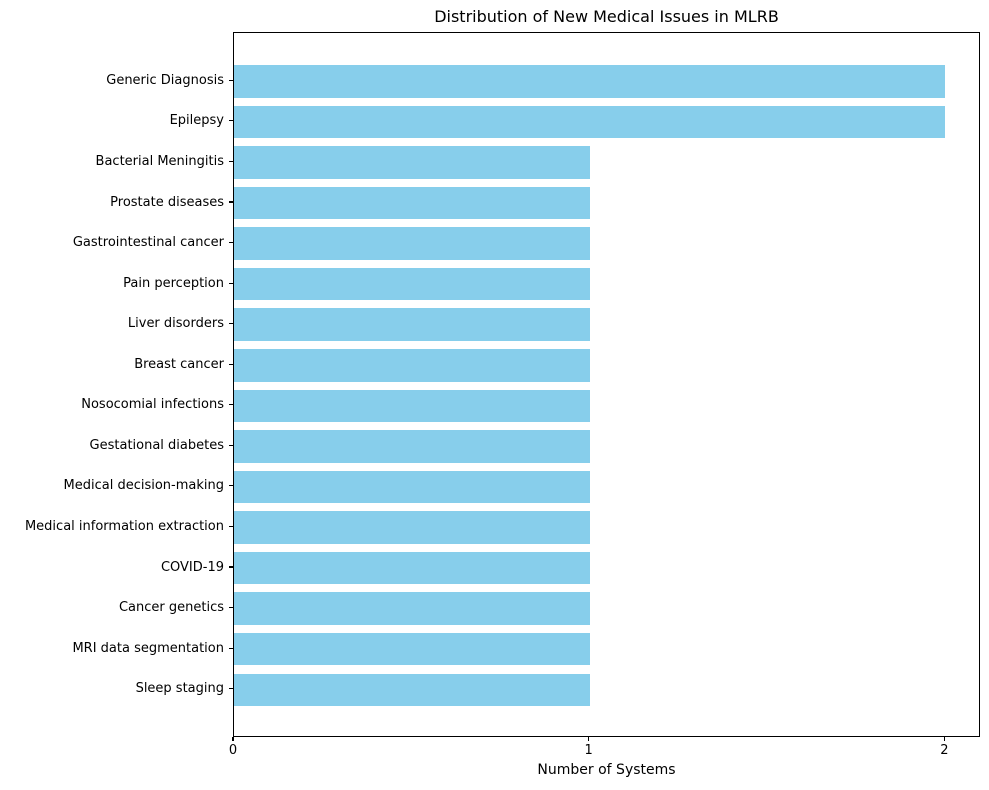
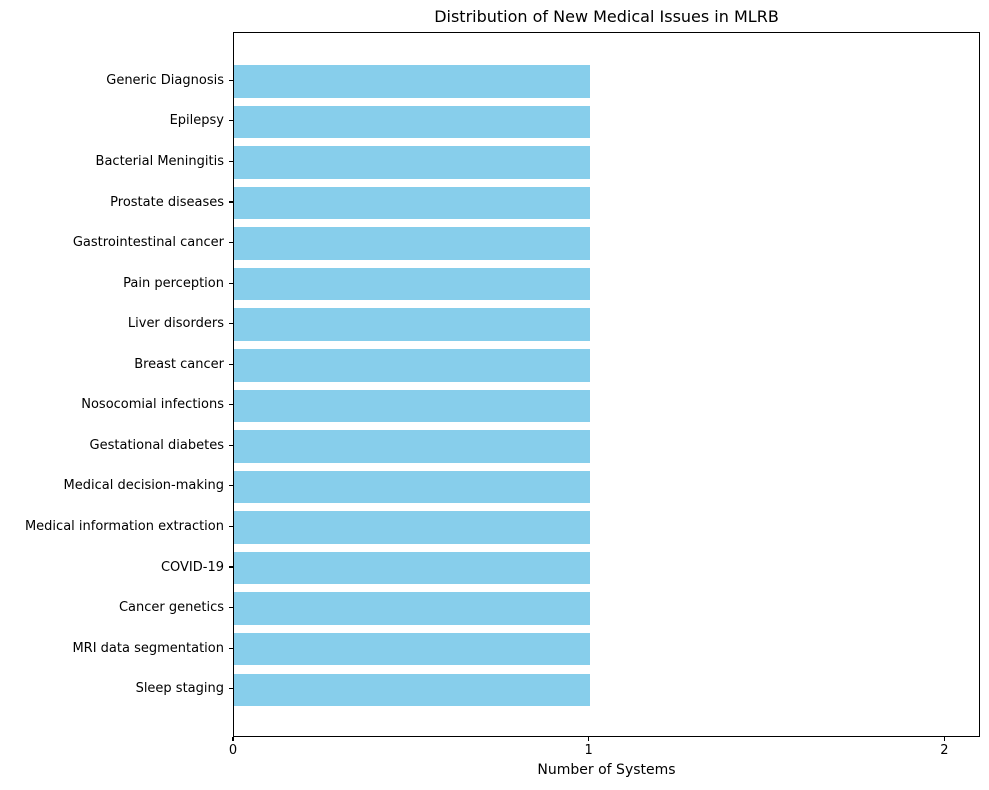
Generic Diagnosis: 2 -> 1
Epilepsy: 2 -> 1
